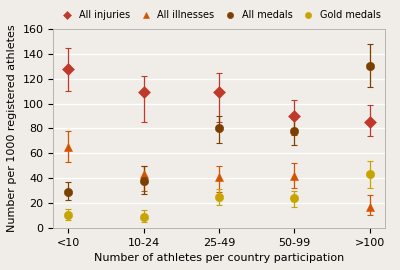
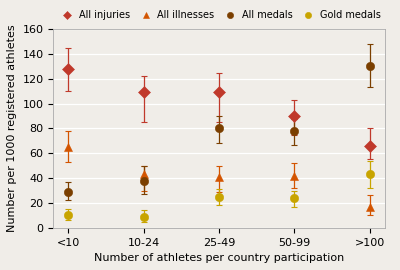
All injuries/>100: 85 -> 66
